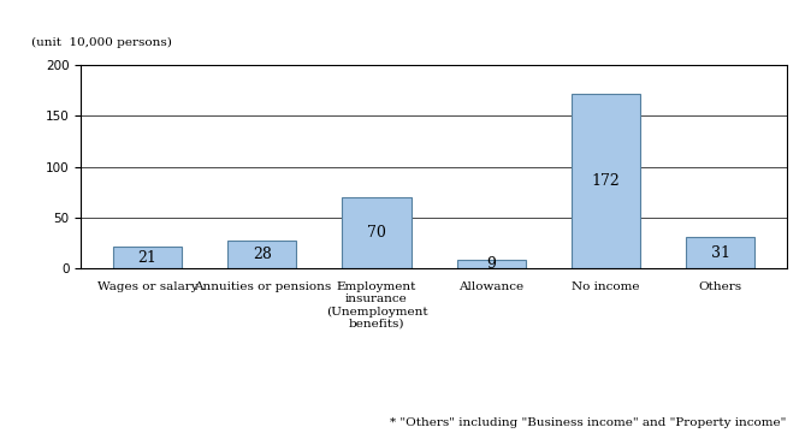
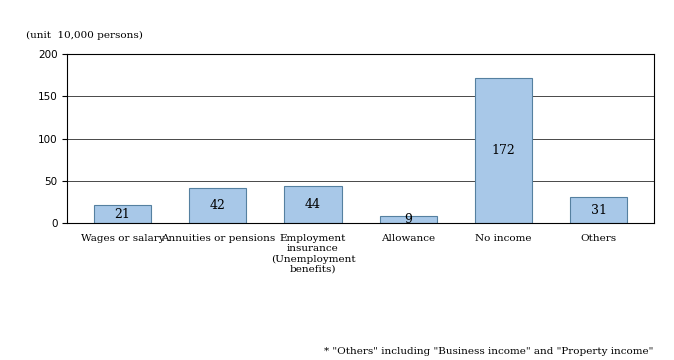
Annuities or pensions: 28 -> 42
Employment insurance (Unemployment benefits): 70 -> 44
